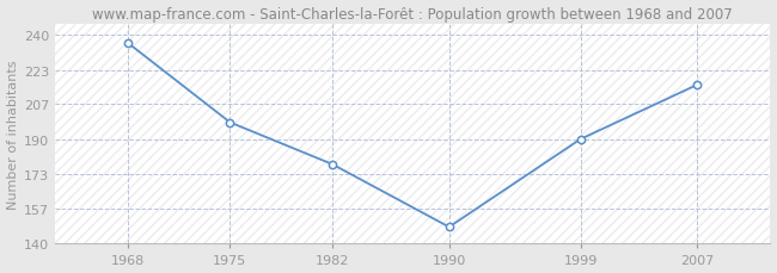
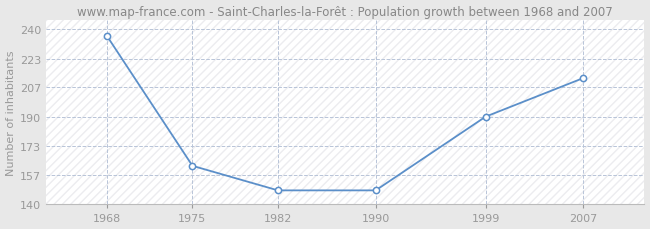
1975: 198 -> 162
1982: 178 -> 148
2007: 216 -> 212
